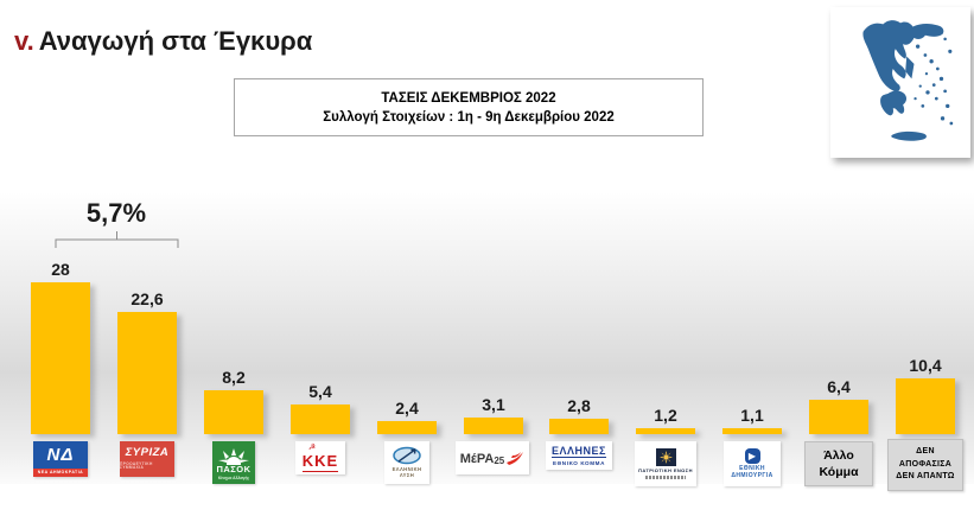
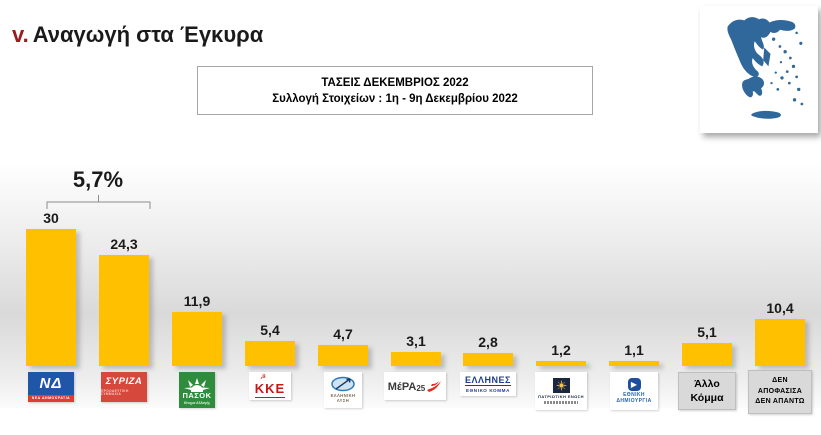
ΝΕΑ ΔΗΜΟΚΡΑΤΙΑ: 28 -> 30
ΣΥΡΙΖΑ: 22,6 -> 24,3
ΠΑΣΟΚ: 8,2 -> 11,9
ΕΛΛΗΝΙΚΗ ΛΥΣΗ: 2,4 -> 4,7
Άλλο Κόμμα: 6,4 -> 5,1
